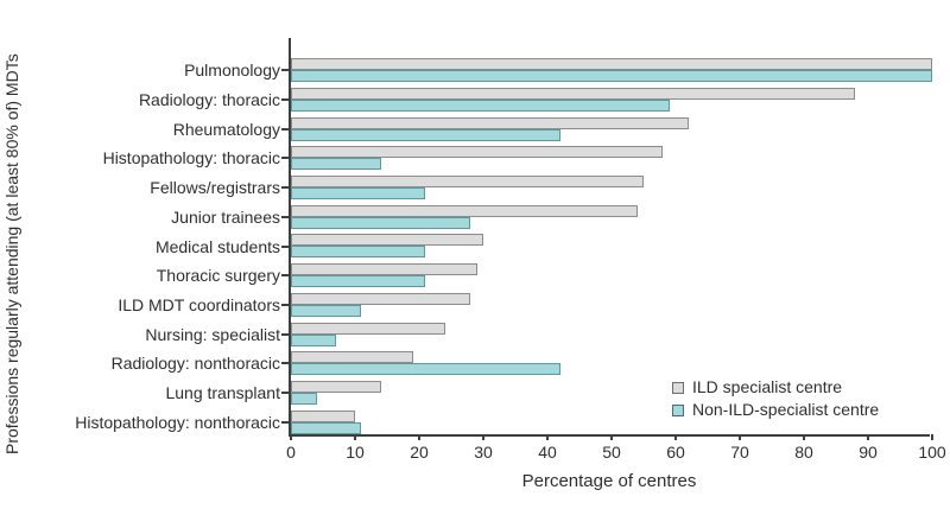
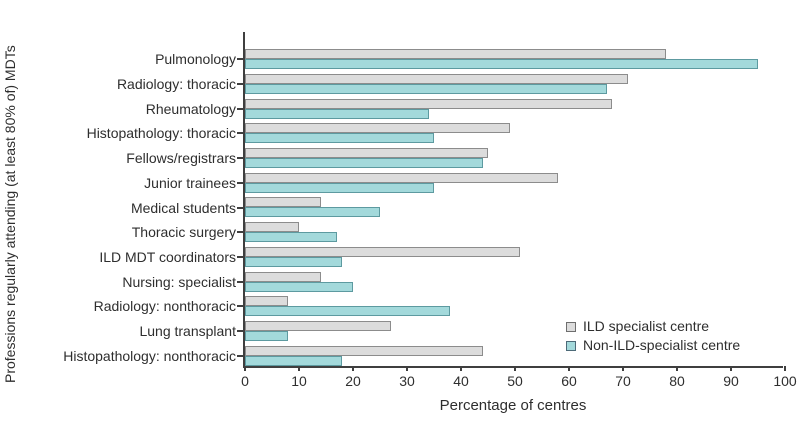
ILD specialist centre/Pulmonology: 100 -> 78
Non-ILD-specialist centre/Pulmonology: 100 -> 95
ILD specialist centre/Radiology: thoracic: 88 -> 71
Non-ILD-specialist centre/Radiology: thoracic: 59 -> 67
ILD specialist centre/Rheumatology: 62 -> 68
Non-ILD-specialist centre/Rheumatology: 42 -> 34
ILD specialist centre/Histopathology: thoracic: 58 -> 49
Non-ILD-specialist centre/Histopathology: thoracic: 14 -> 35
ILD specialist centre/Fellows/registrars: 55 -> 45
Non-ILD-specialist centre/Fellows/registrars: 21 -> 44
ILD specialist centre/Junior trainees: 54 -> 58
Non-ILD-specialist centre/Junior trainees: 28 -> 35
ILD specialist centre/Medical students: 30 -> 14
Non-ILD-specialist centre/Medical students: 21 -> 25
ILD specialist centre/Thoracic surgery: 29 -> 10
Non-ILD-specialist centre/Thoracic surgery: 21 -> 17
ILD specialist centre/ILD MDT coordinators: 28 -> 51
Non-ILD-specialist centre/ILD MDT coordinators: 11 -> 18
ILD specialist centre/Nursing: specialist: 24 -> 14
Non-ILD-specialist centre/Nursing: specialist: 7 -> 20
ILD specialist centre/Radiology: nonthoracic: 19 -> 8
Non-ILD-specialist centre/Radiology: nonthoracic: 42 -> 38
ILD specialist centre/Lung transplant: 14 -> 27
Non-ILD-specialist centre/Lung transplant: 4 -> 8
ILD specialist centre/Histopathology: nonthoracic: 10 -> 44
Non-ILD-specialist centre/Histopathology: nonthoracic: 11 -> 18
